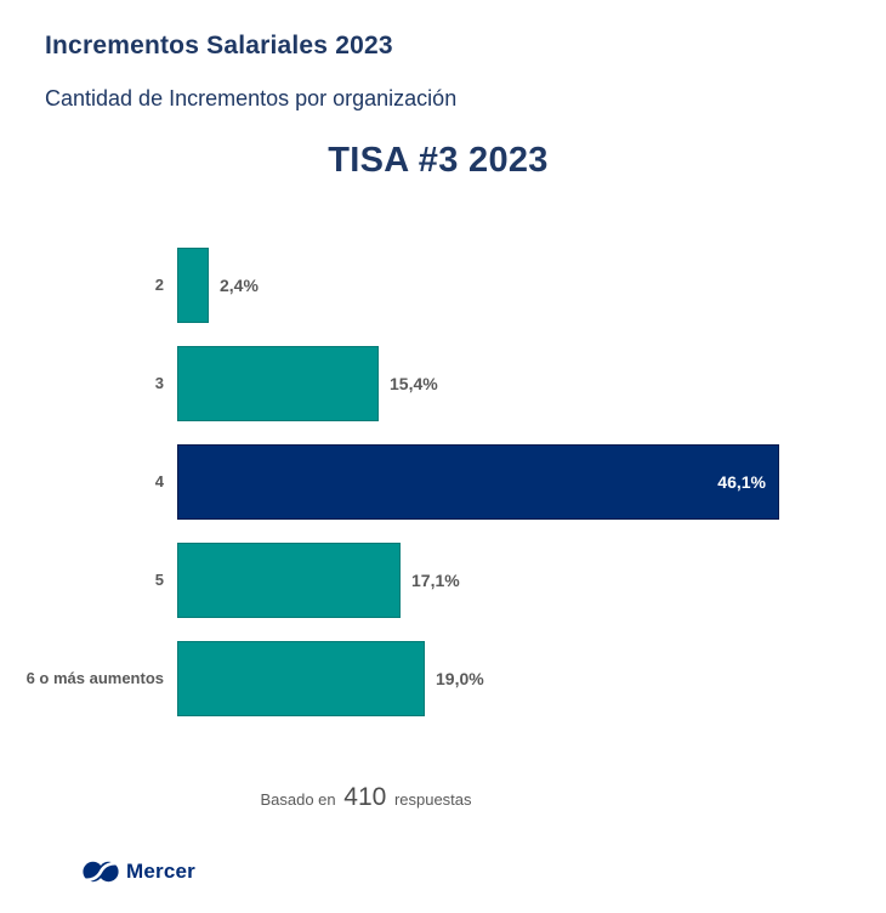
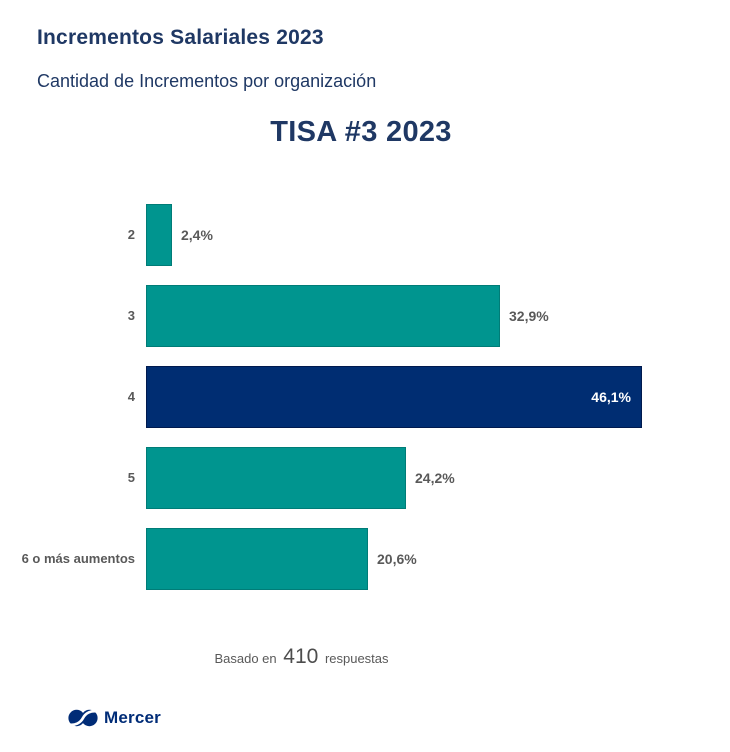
3: 15,4% -> 32,9%
5: 17,1% -> 24,2%
6 o más aumentos: 19,0% -> 20,6%
